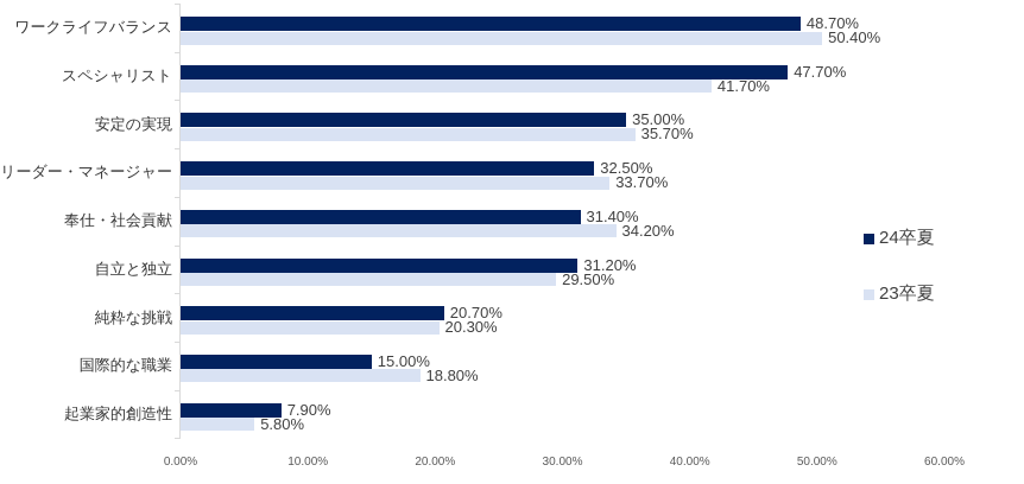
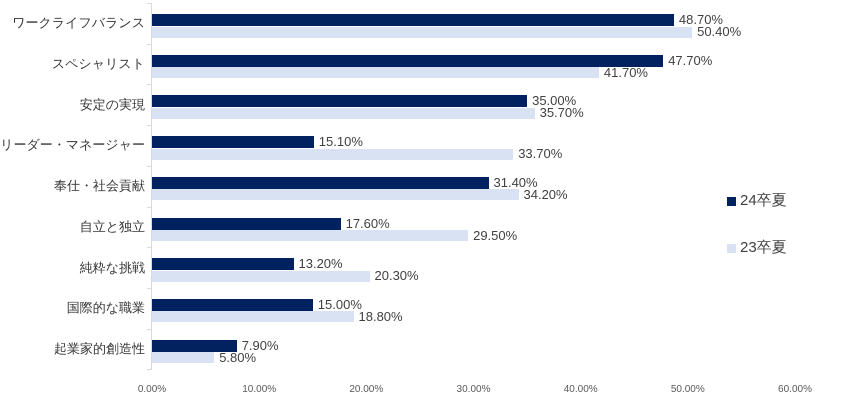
24卒夏/リーダー・マネージャー: 32.50% -> 15.10%
24卒夏/自立と独立: 31.20% -> 17.60%
24卒夏/純粋な挑戦: 20.70% -> 13.20%
